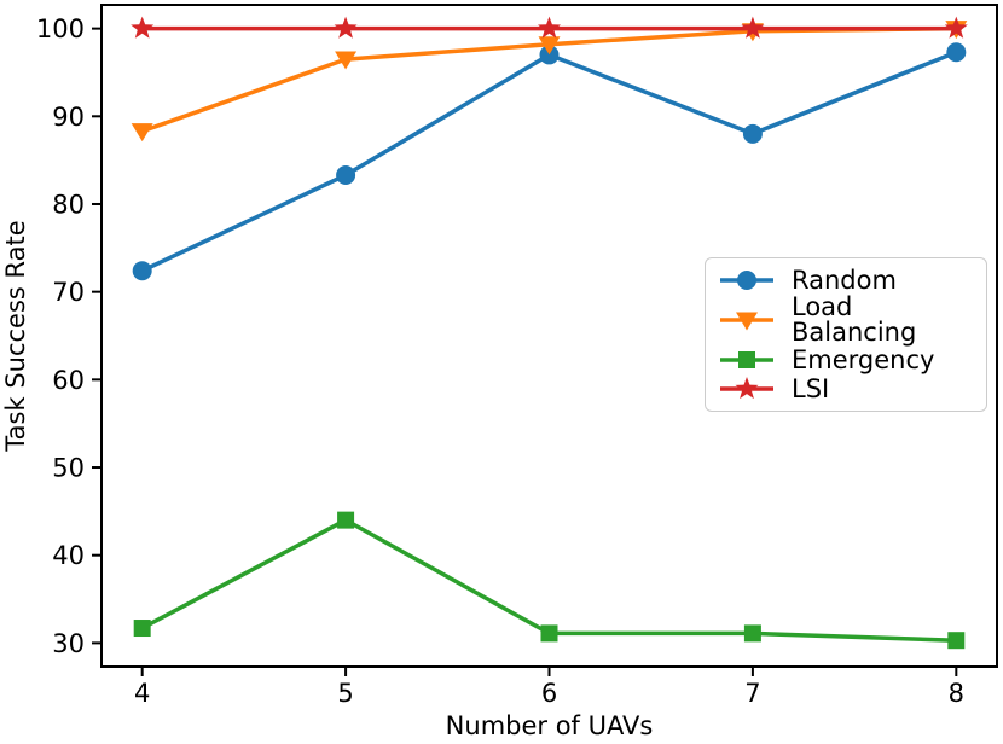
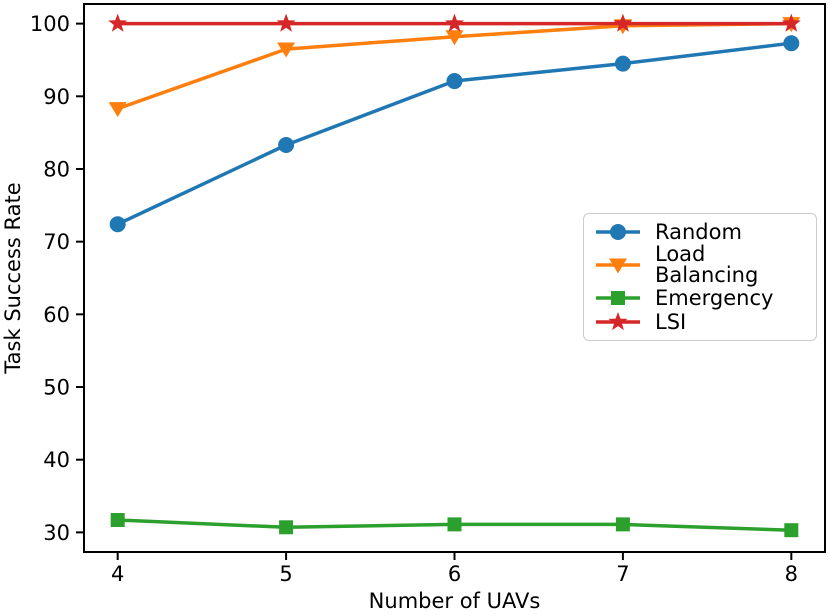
Emergency/5: 44 -> 31
Random/6: 97 -> 92
Random/7: 88 -> 94
